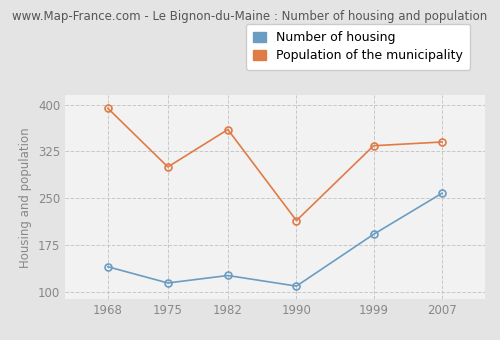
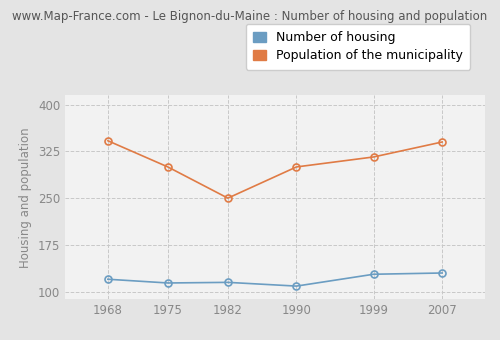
Number of housing/1968: 140 -> 120
Population of the municipality/1968: 394 -> 342
Number of housing/1982: 126 -> 115
Population of the municipality/1982: 360 -> 250
Population of the municipality/1990: 214 -> 300
Number of housing/1999: 192 -> 128
Population of the municipality/1999: 334 -> 316
Number of housing/2007: 258 -> 130
